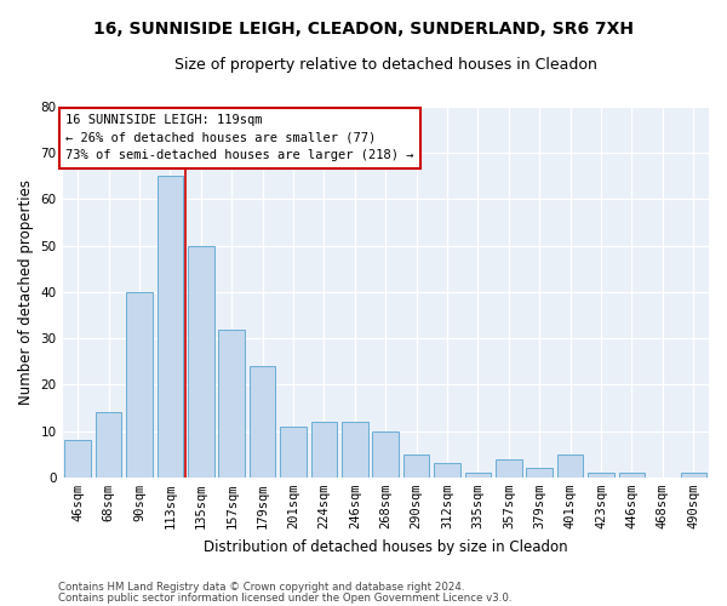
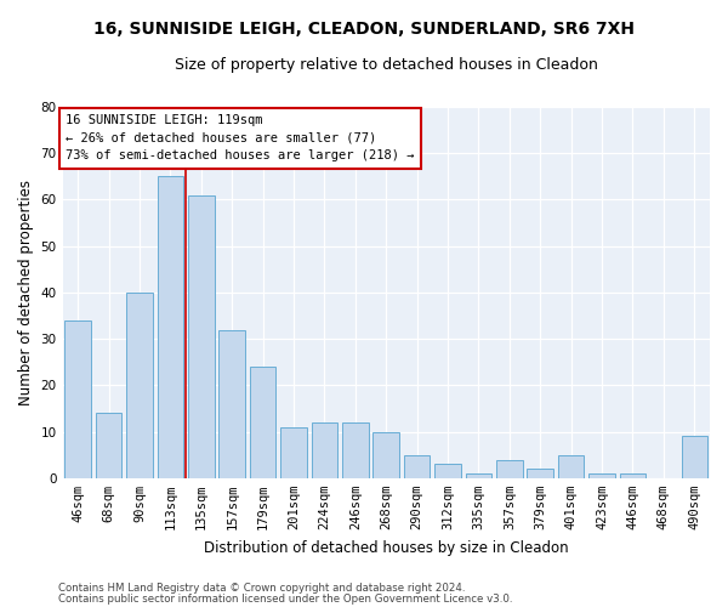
46sqm: 8 -> 34
135sqm: 50 -> 61
490sqm: 1 -> 9
